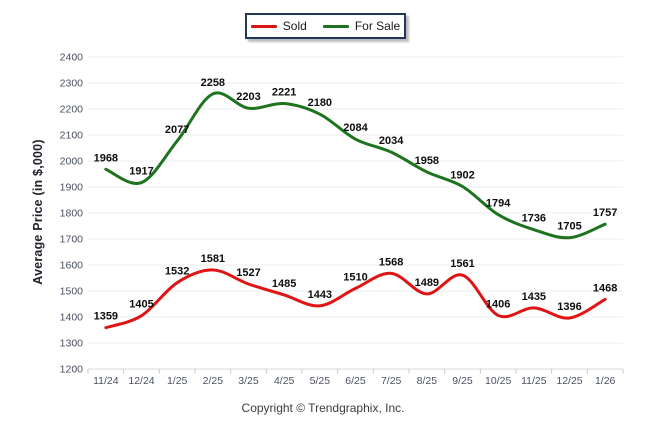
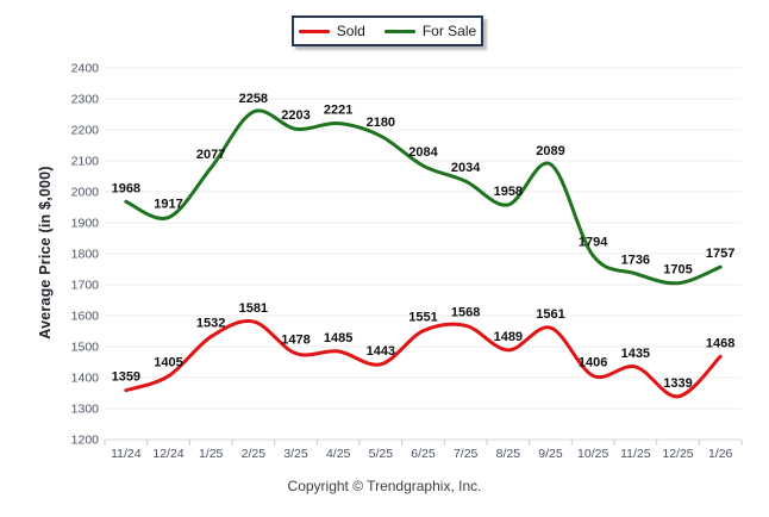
Sold/3/25: 1527 -> 1478
Sold/6/25: 1510 -> 1551
For Sale/9/25: 1902 -> 2089
Sold/12/25: 1396 -> 1339
